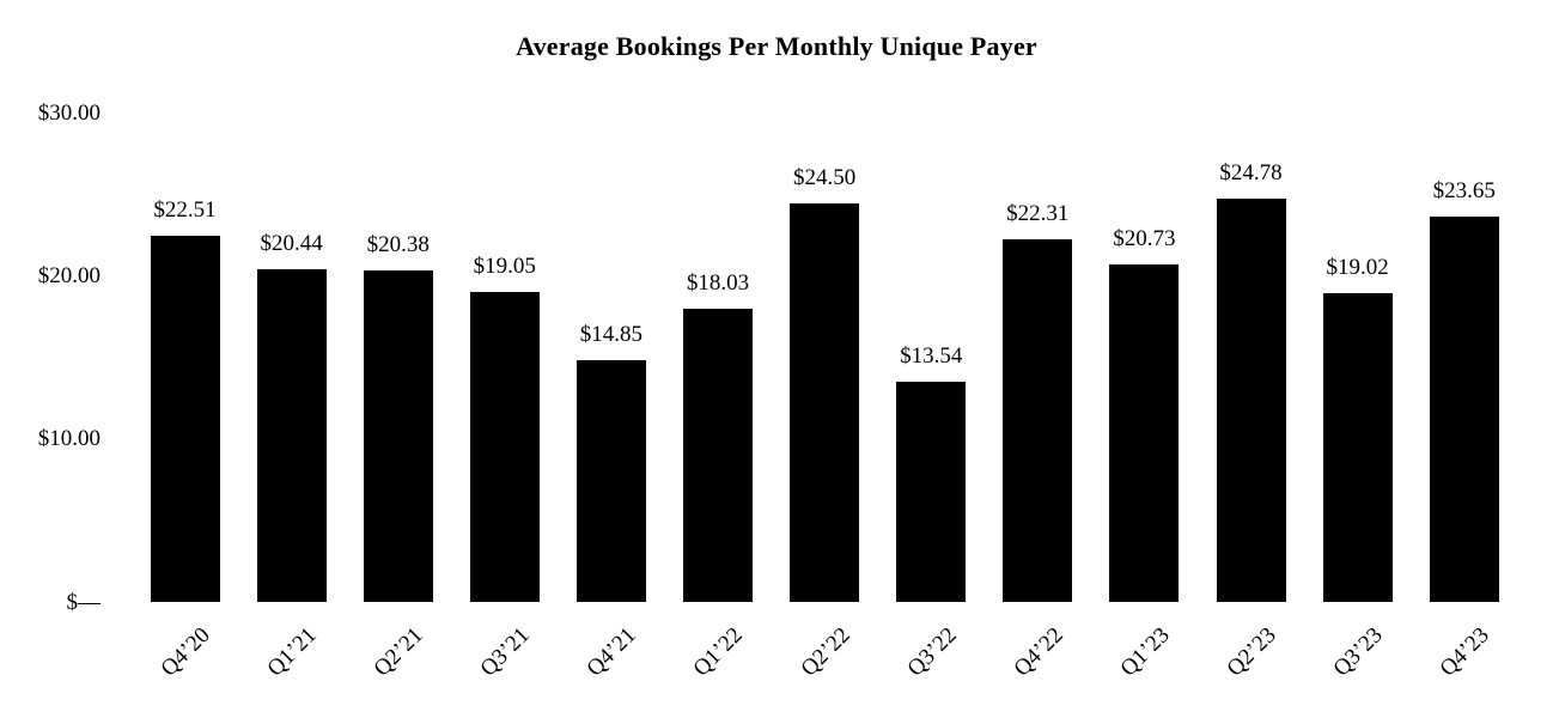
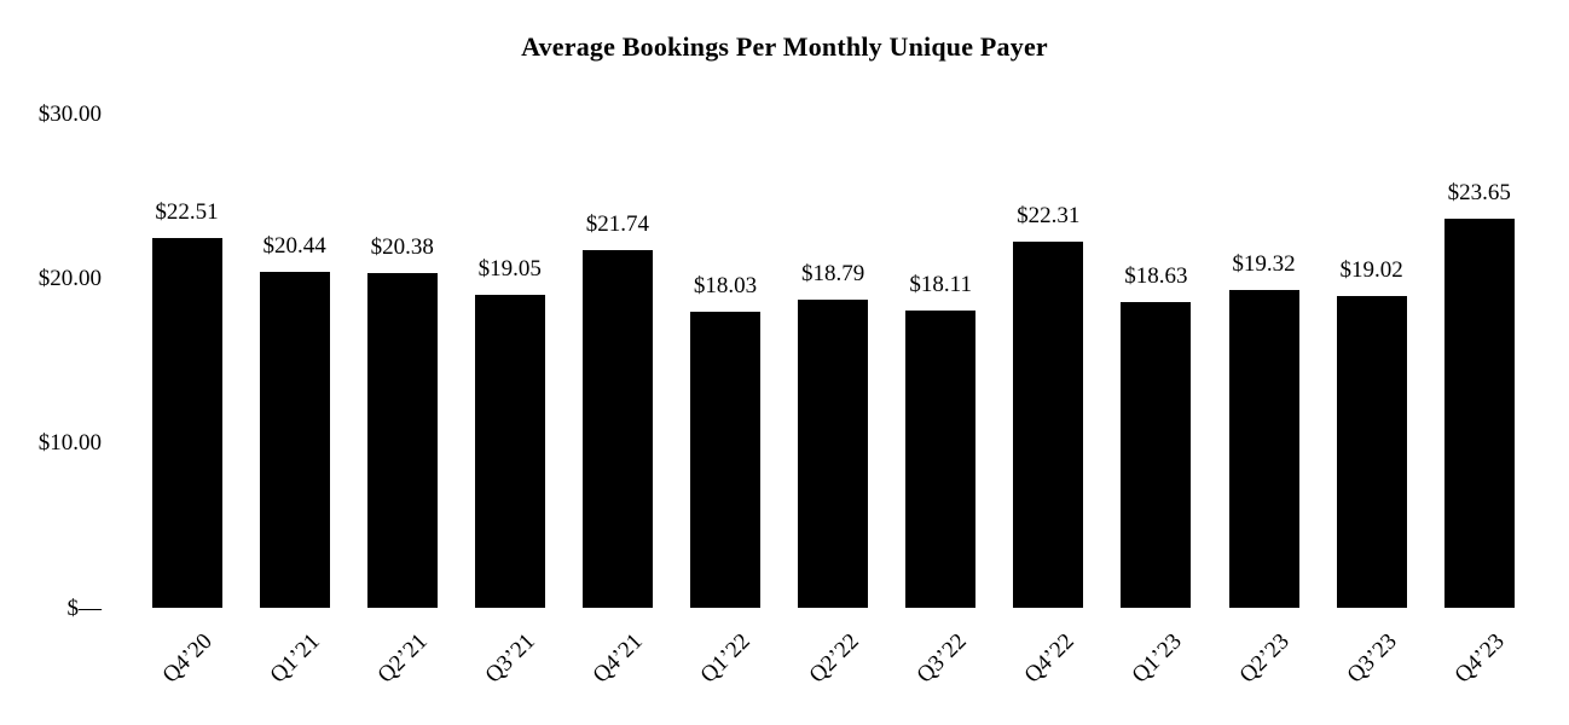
Q4’21: $14.85 -> $21.74
Q2’22: $24.50 -> $18.79
Q3’22: $13.54 -> $18.11
Q1’23: $20.73 -> $18.63
Q2’23: $24.78 -> $19.32
